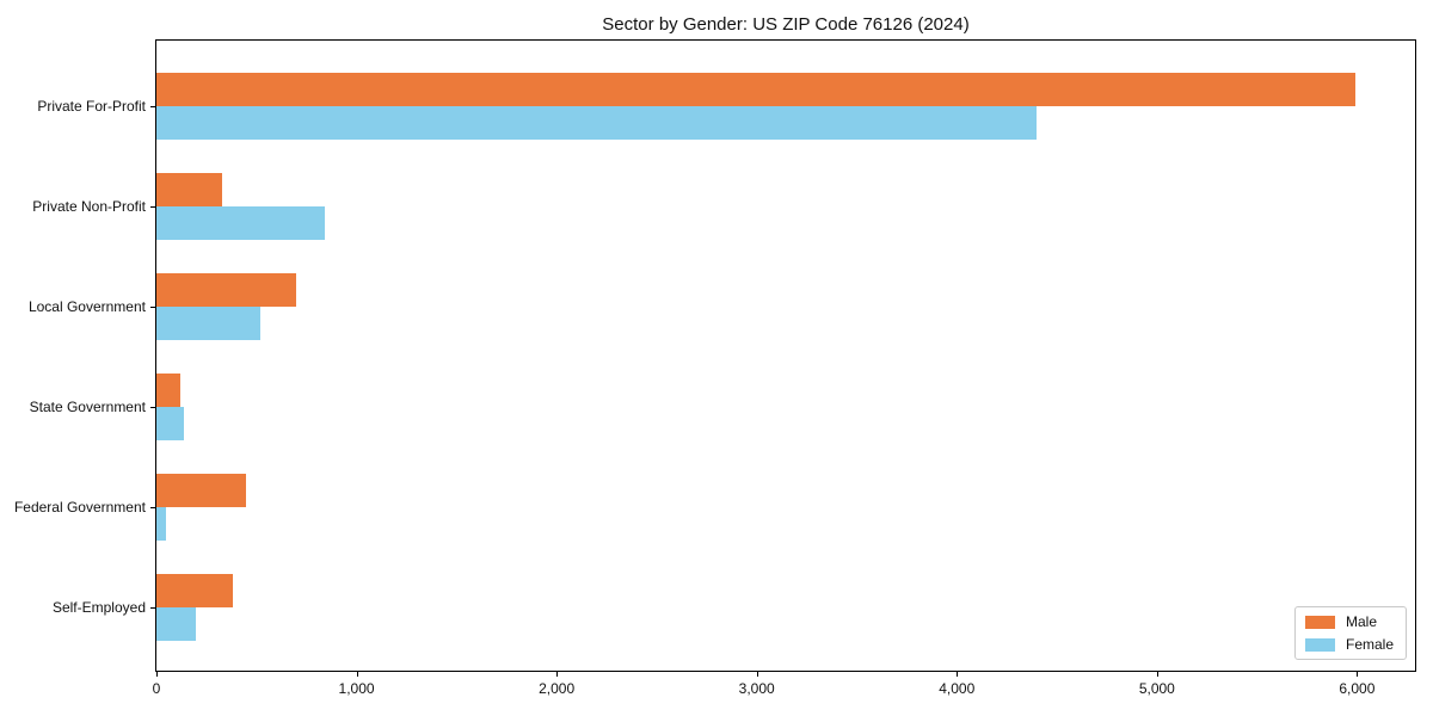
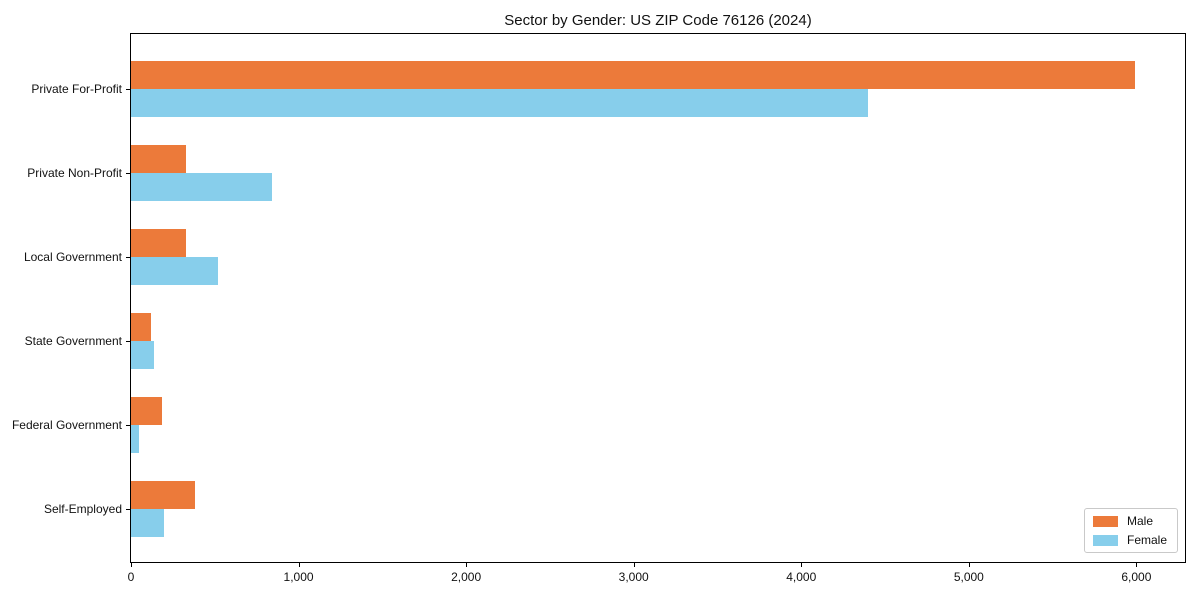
Male/Local Government: 700 -> 330
Male/Federal Government: 450 -> 180
